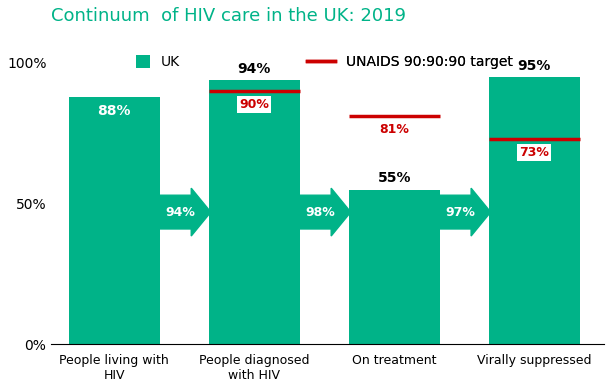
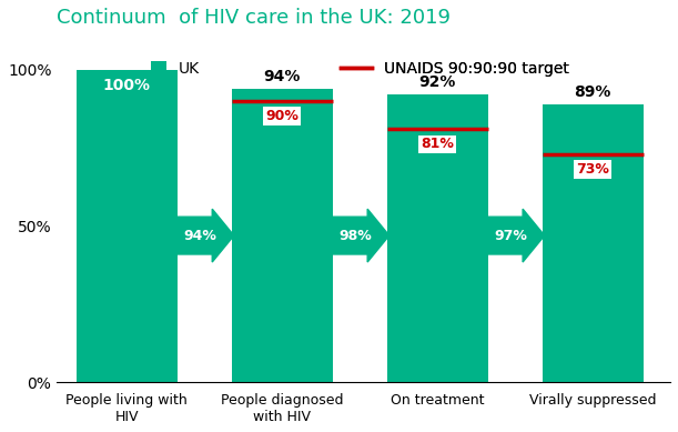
People living with HIV: 88% -> 100%
On treatment: 55% -> 92%
Virally suppressed: 95% -> 89%
